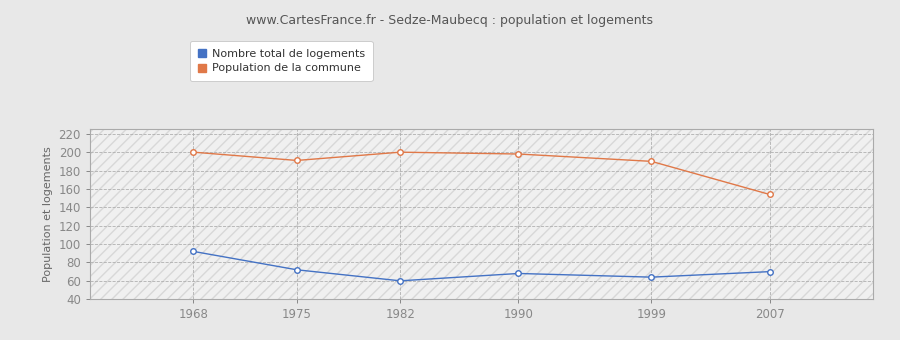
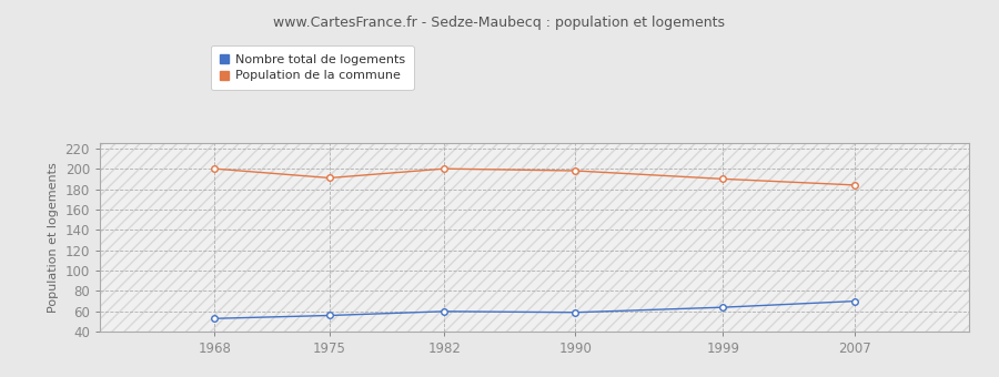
Nombre total de logements/1968: 92 -> 53
Nombre total de logements/1975: 72 -> 56
Nombre total de logements/1990: 68 -> 59
Population de la commune/2007: 154 -> 184
